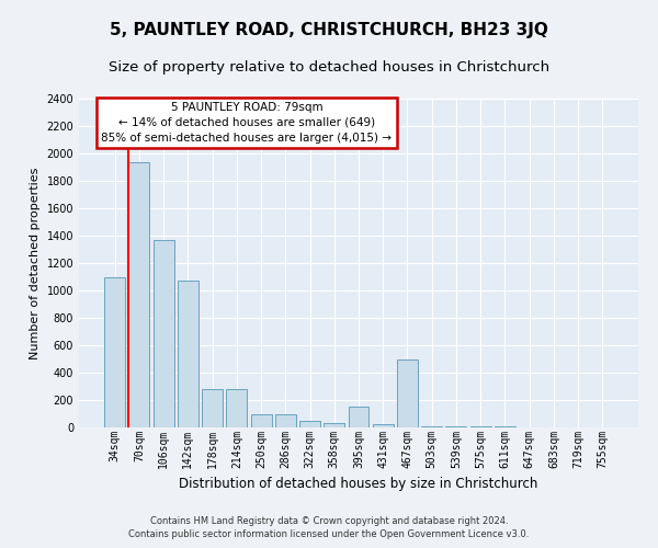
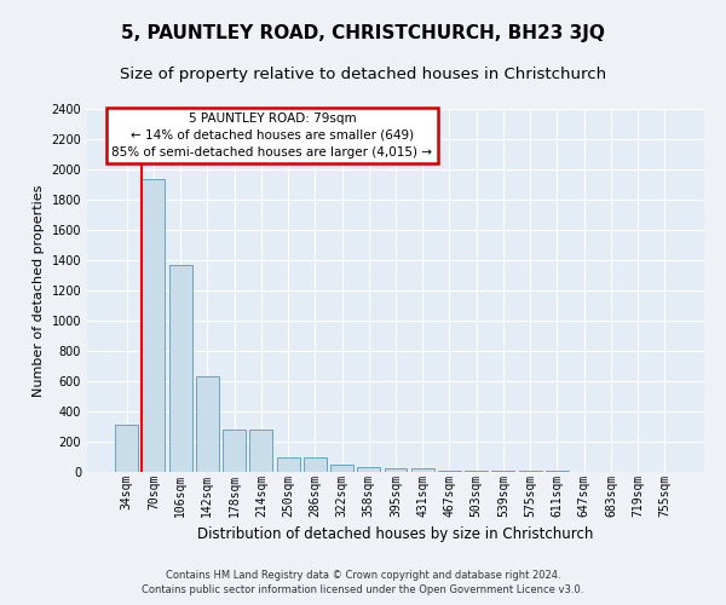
34sqm: 1100 -> 310
142sqm: 1070 -> 630
395sqm: 150 -> 20
467sqm: 500 -> 10
